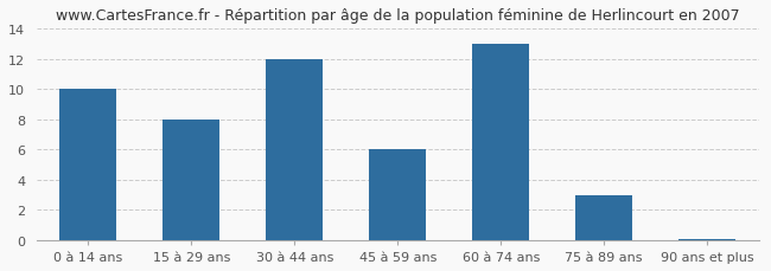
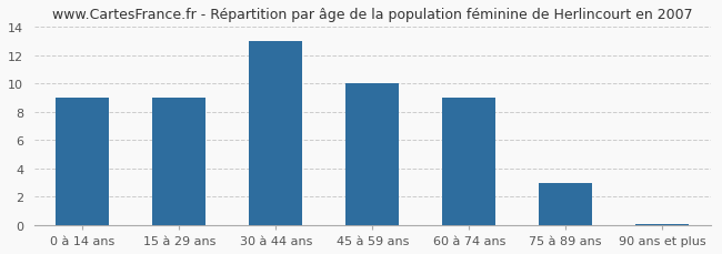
0 à 14 ans: 10.0 -> 9.0
15 à 29 ans: 8.0 -> 9.0
30 à 44 ans: 12.0 -> 13.0
45 à 59 ans: 6.0 -> 10.0
60 à 74 ans: 13.0 -> 9.0
